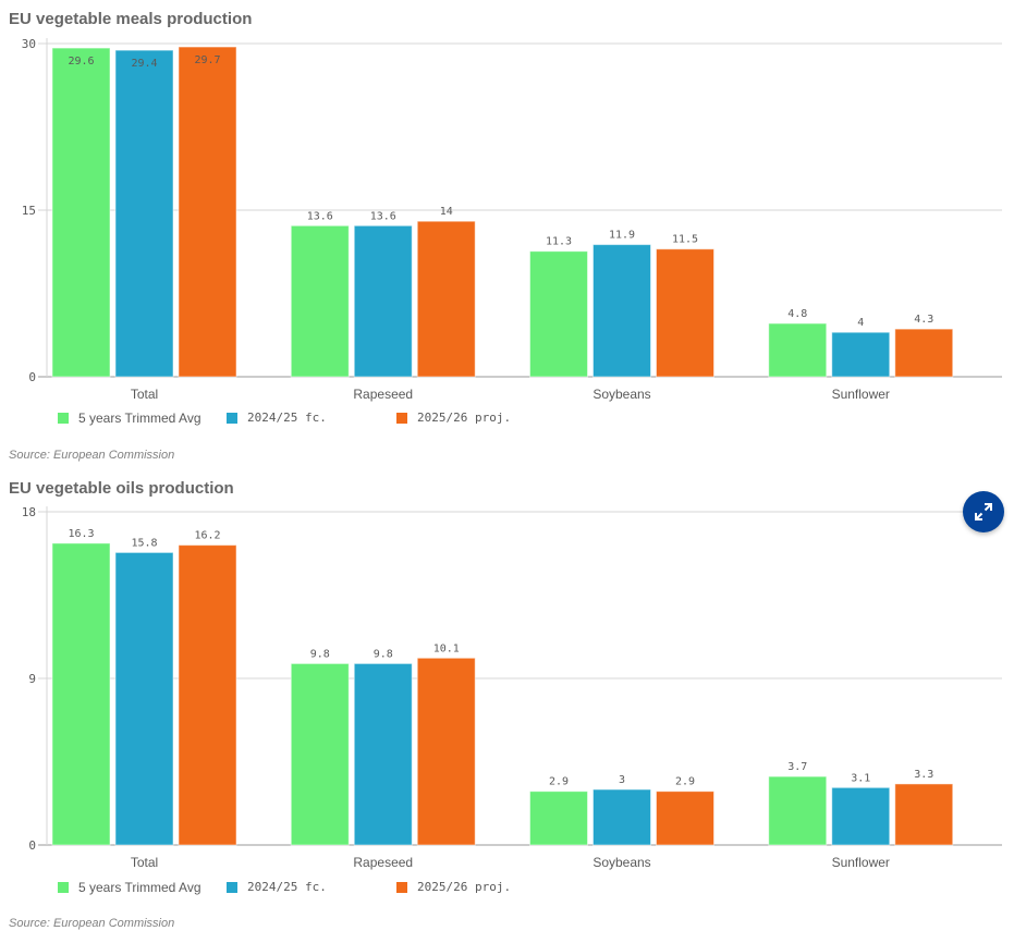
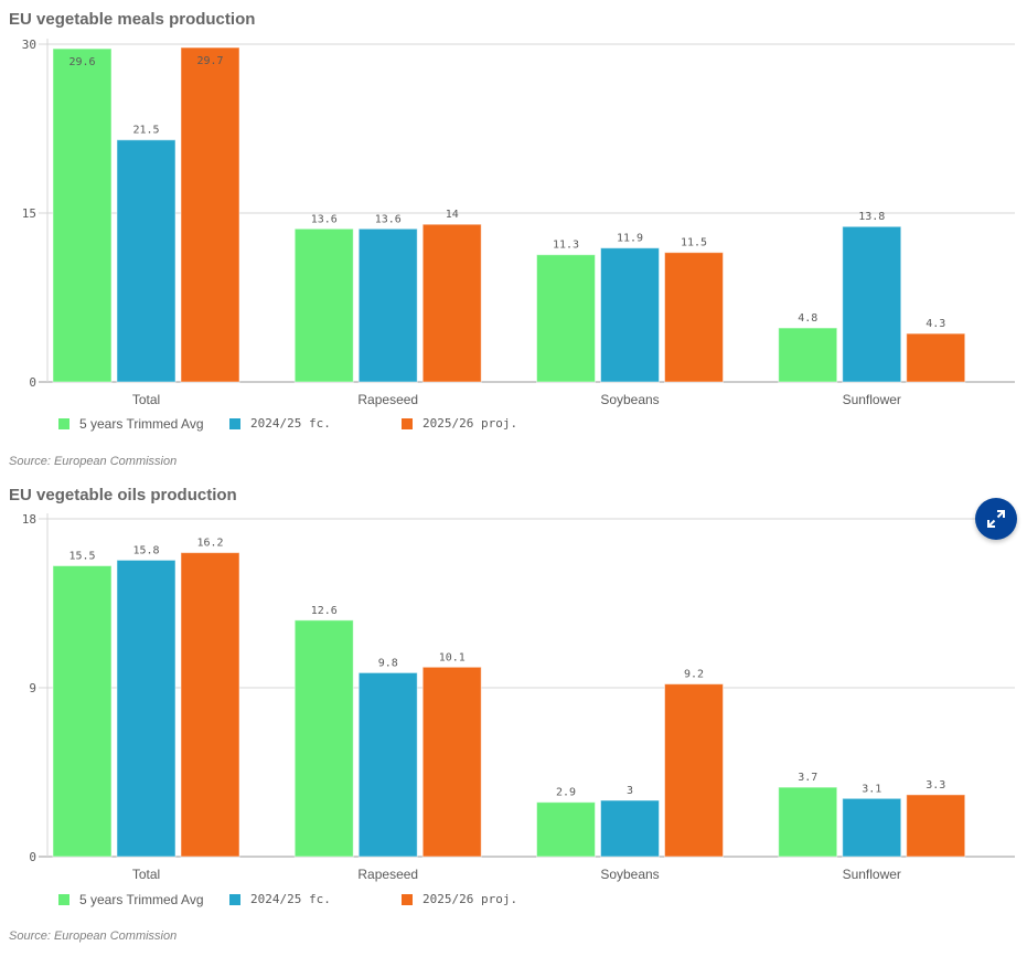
EU vegetable meals production/2024/25 fc./Total: 29.4 -> 21.5
EU vegetable meals production/2024/25 fc./Sunflower: 4 -> 13.8
EU vegetable oils production/5 years Trimmed Avg/Total: 16.3 -> 15.5
EU vegetable oils production/5 years Trimmed Avg/Rapeseed: 9.8 -> 12.6
EU vegetable oils production/2025/26 proj./Soybeans: 2.9 -> 9.2
